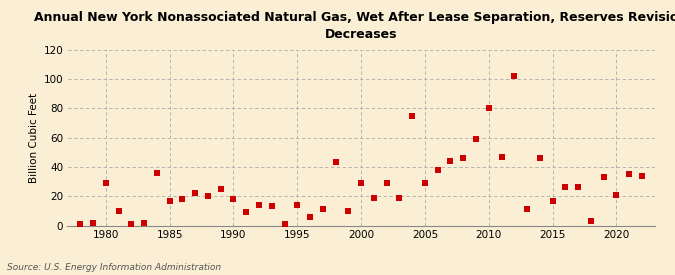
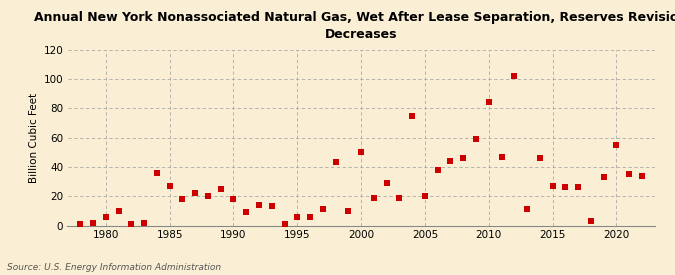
1980: 29 -> 6
1985: 17 -> 27
1995: 14 -> 6
2000: 29 -> 50
2005: 29 -> 20
2010: 80 -> 84
2015: 17 -> 27
2020: 21 -> 55
